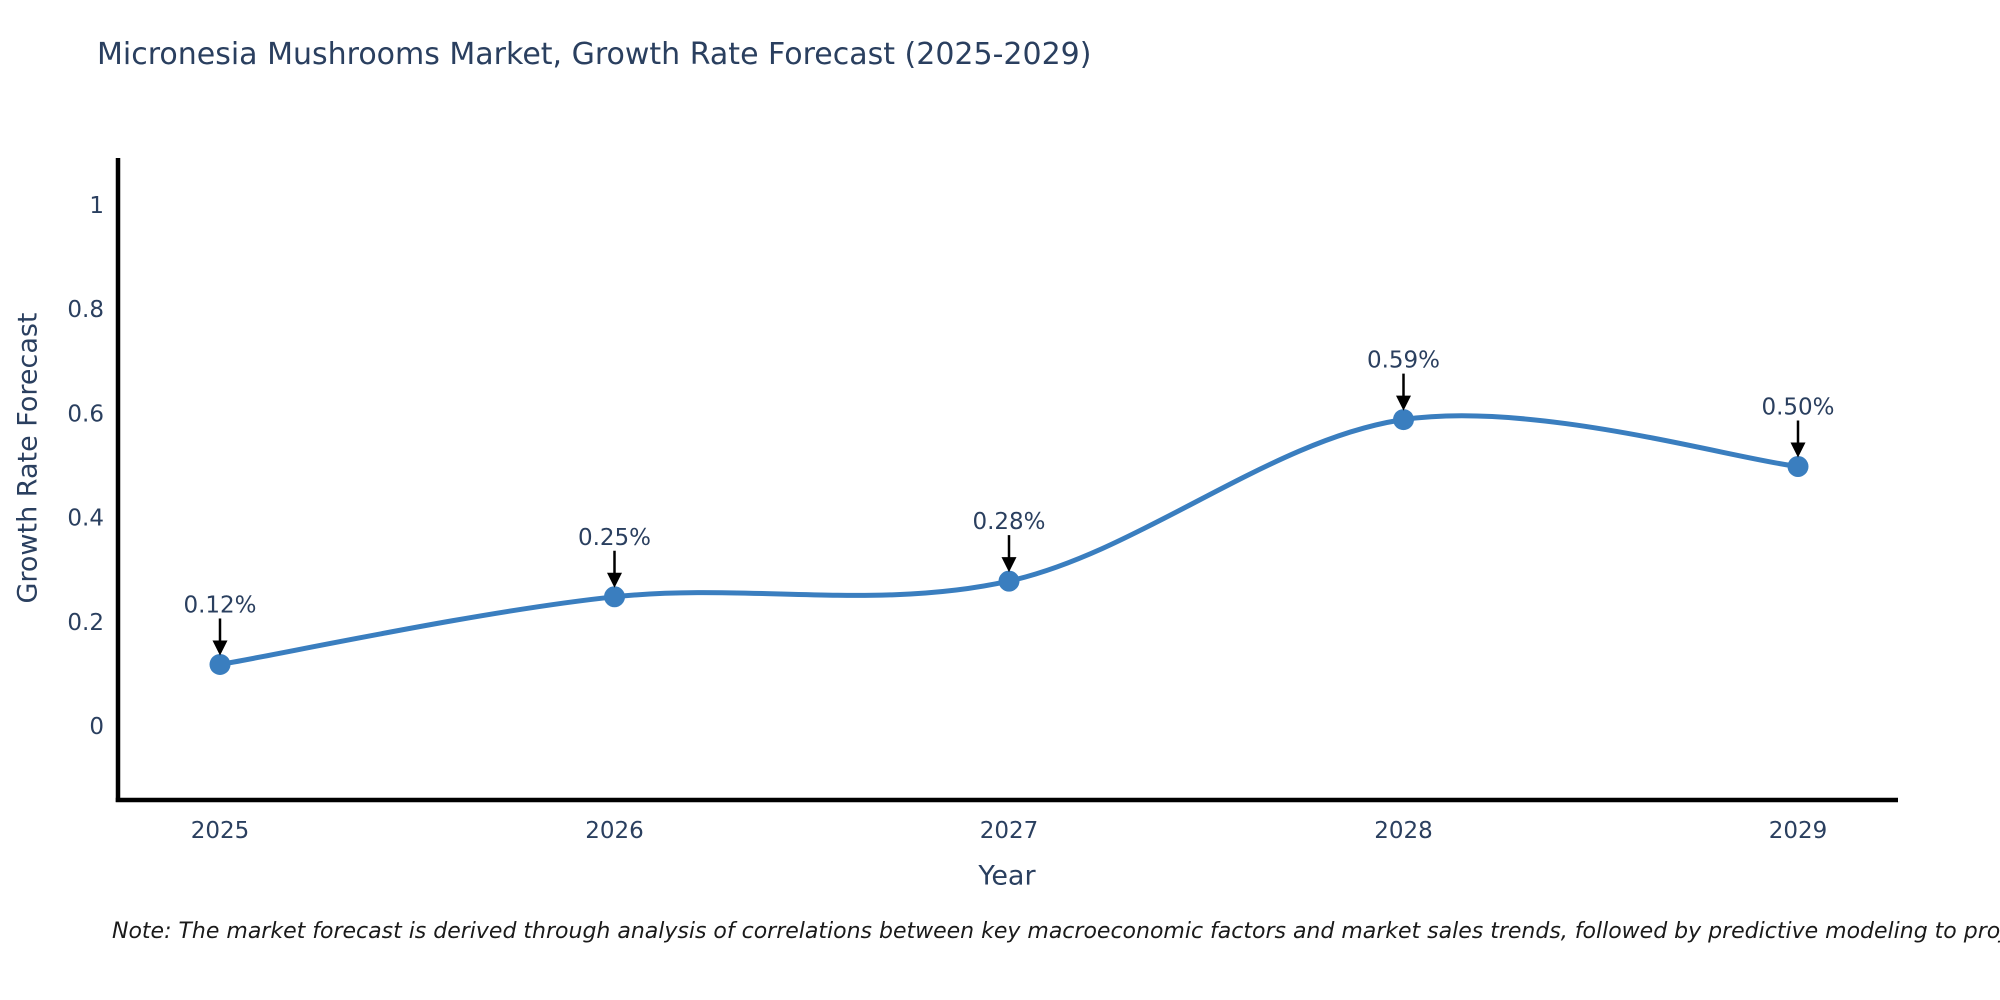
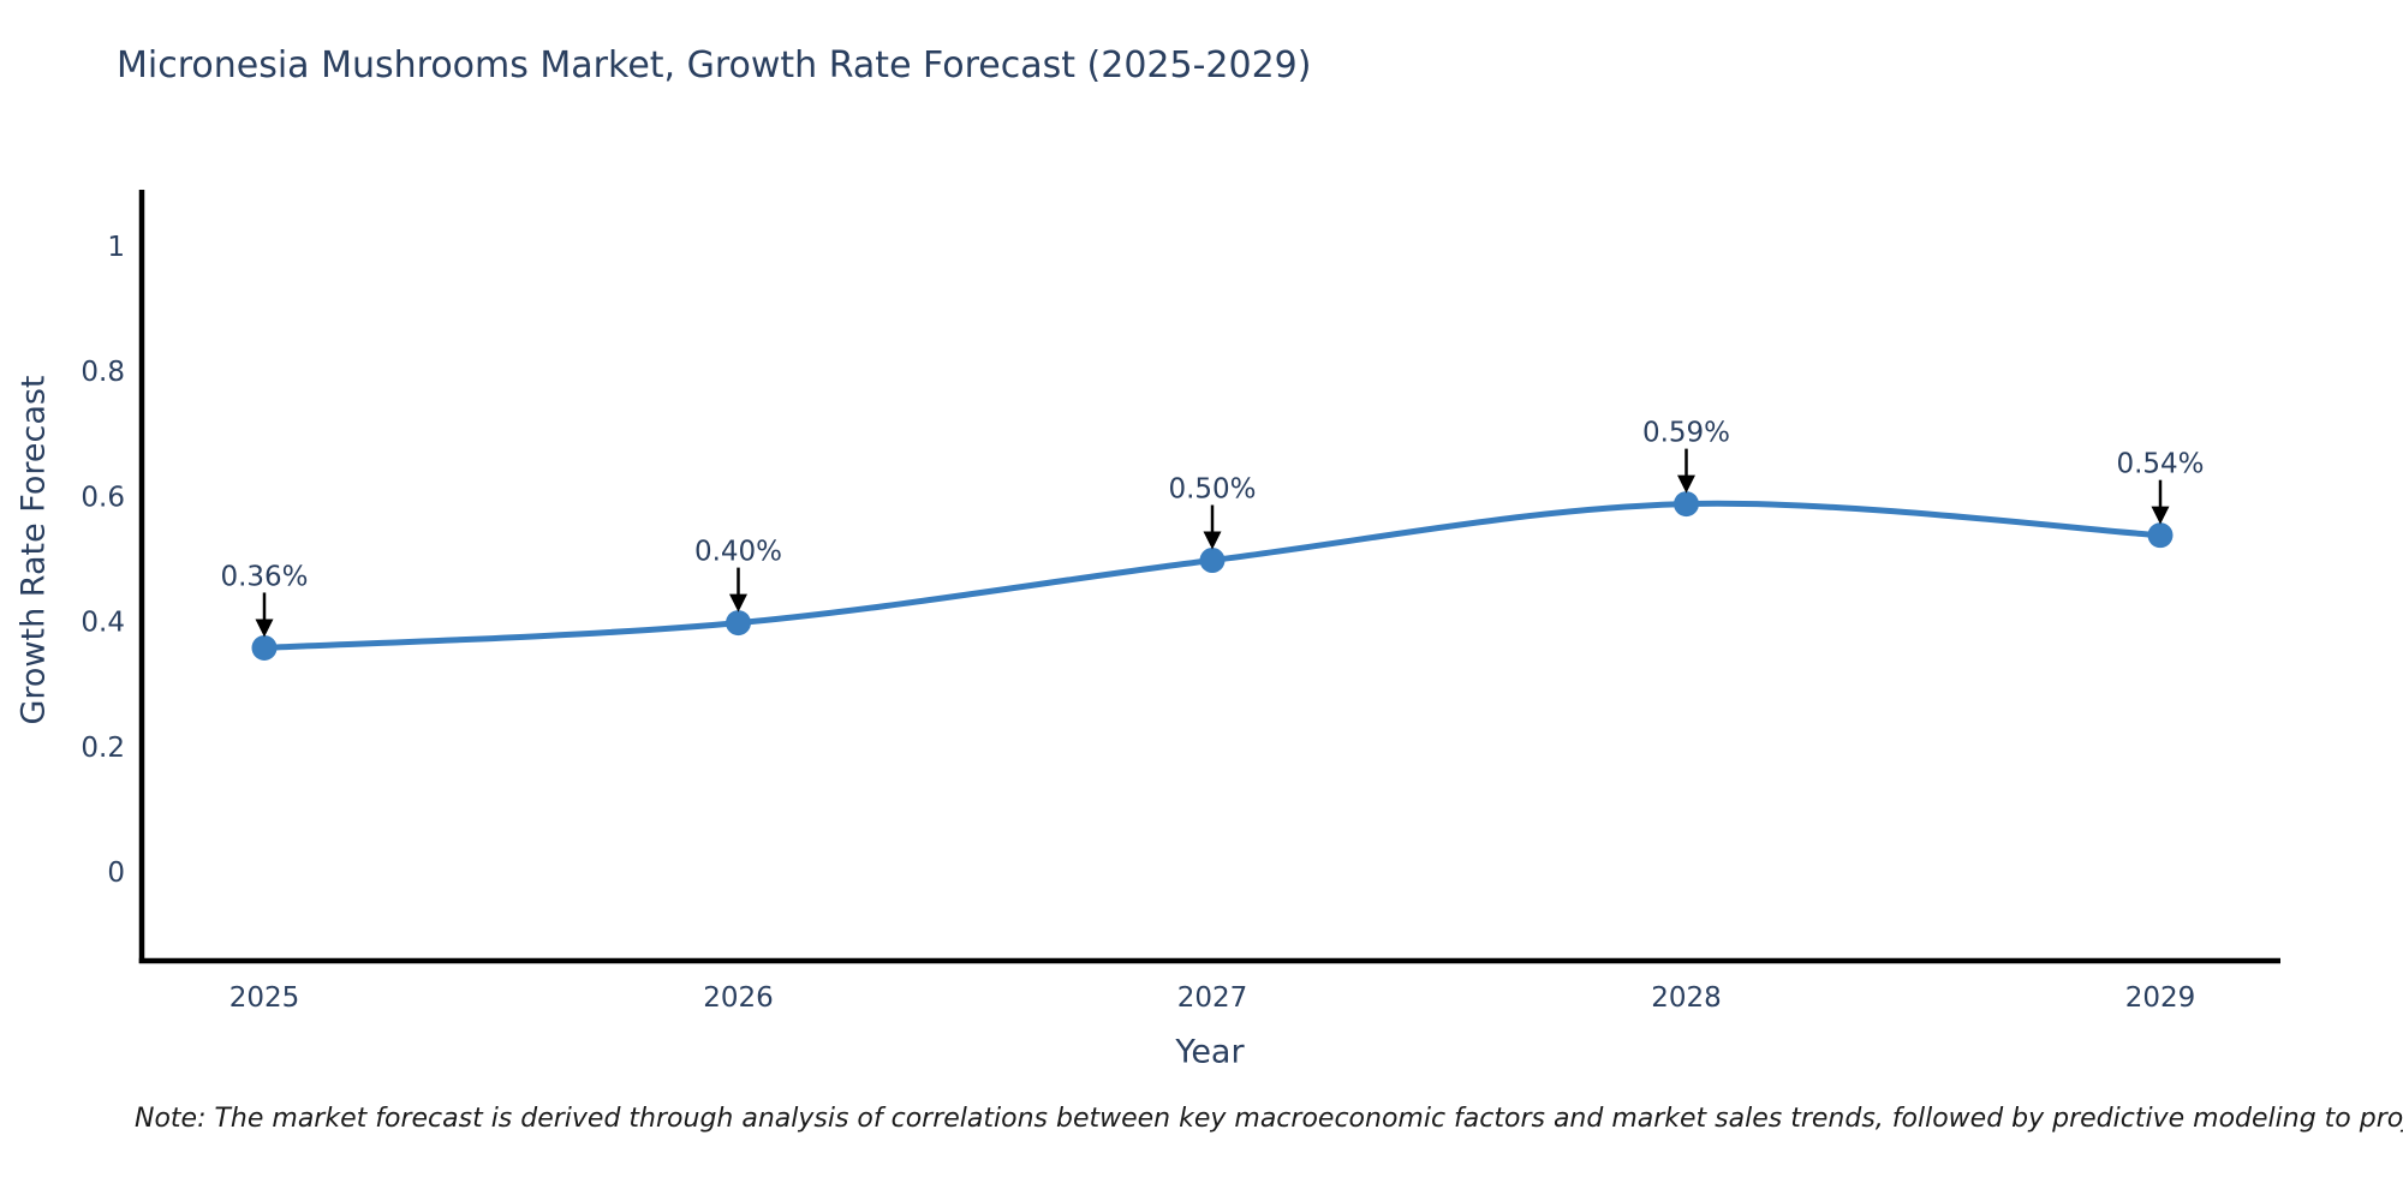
2025: 0.12% -> 0.36%
2026: 0.25% -> 0.40%
2027: 0.28% -> 0.50%
2029: 0.50% -> 0.54%
